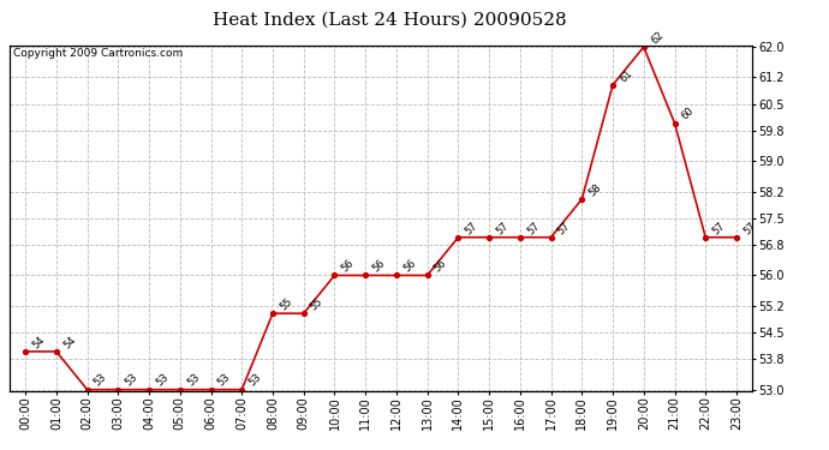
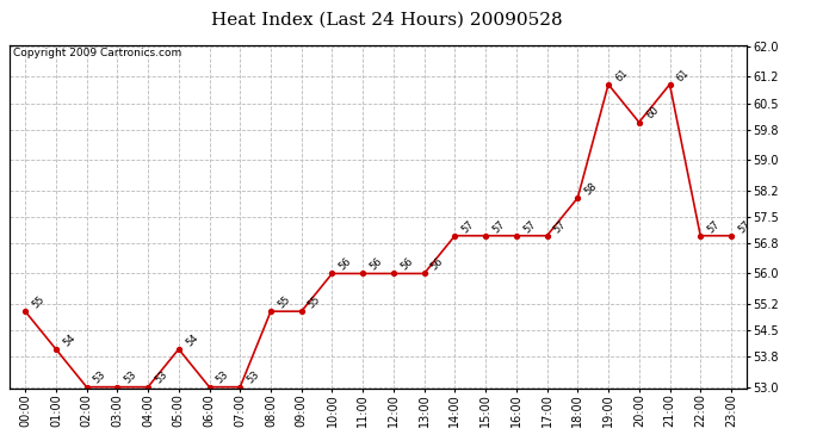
00:00: 54 -> 55
05:00: 53 -> 54
20:00: 62 -> 60
21:00: 60 -> 61
